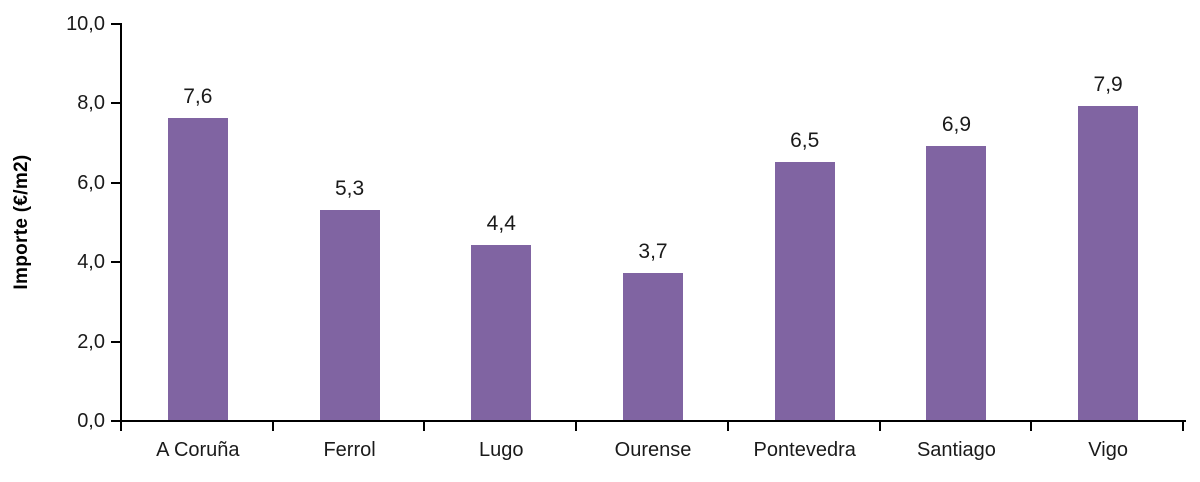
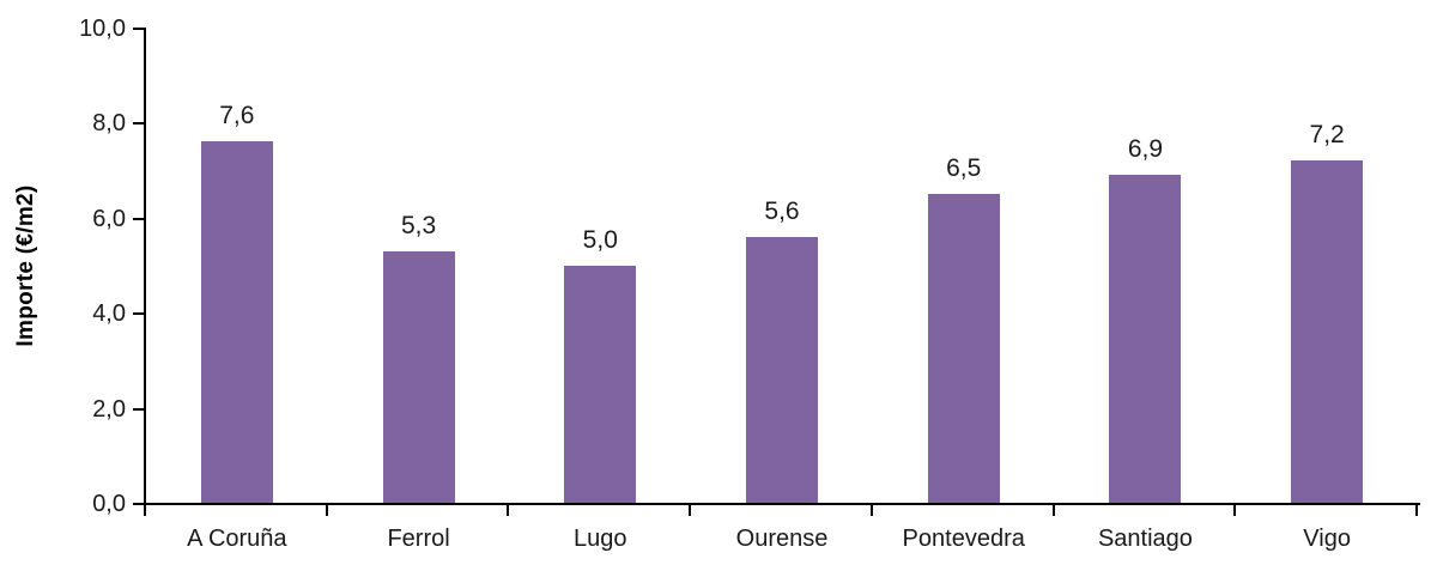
Lugo: 4,4 -> 5,0
Ourense: 3,7 -> 5,6
Vigo: 7,9 -> 7,2
